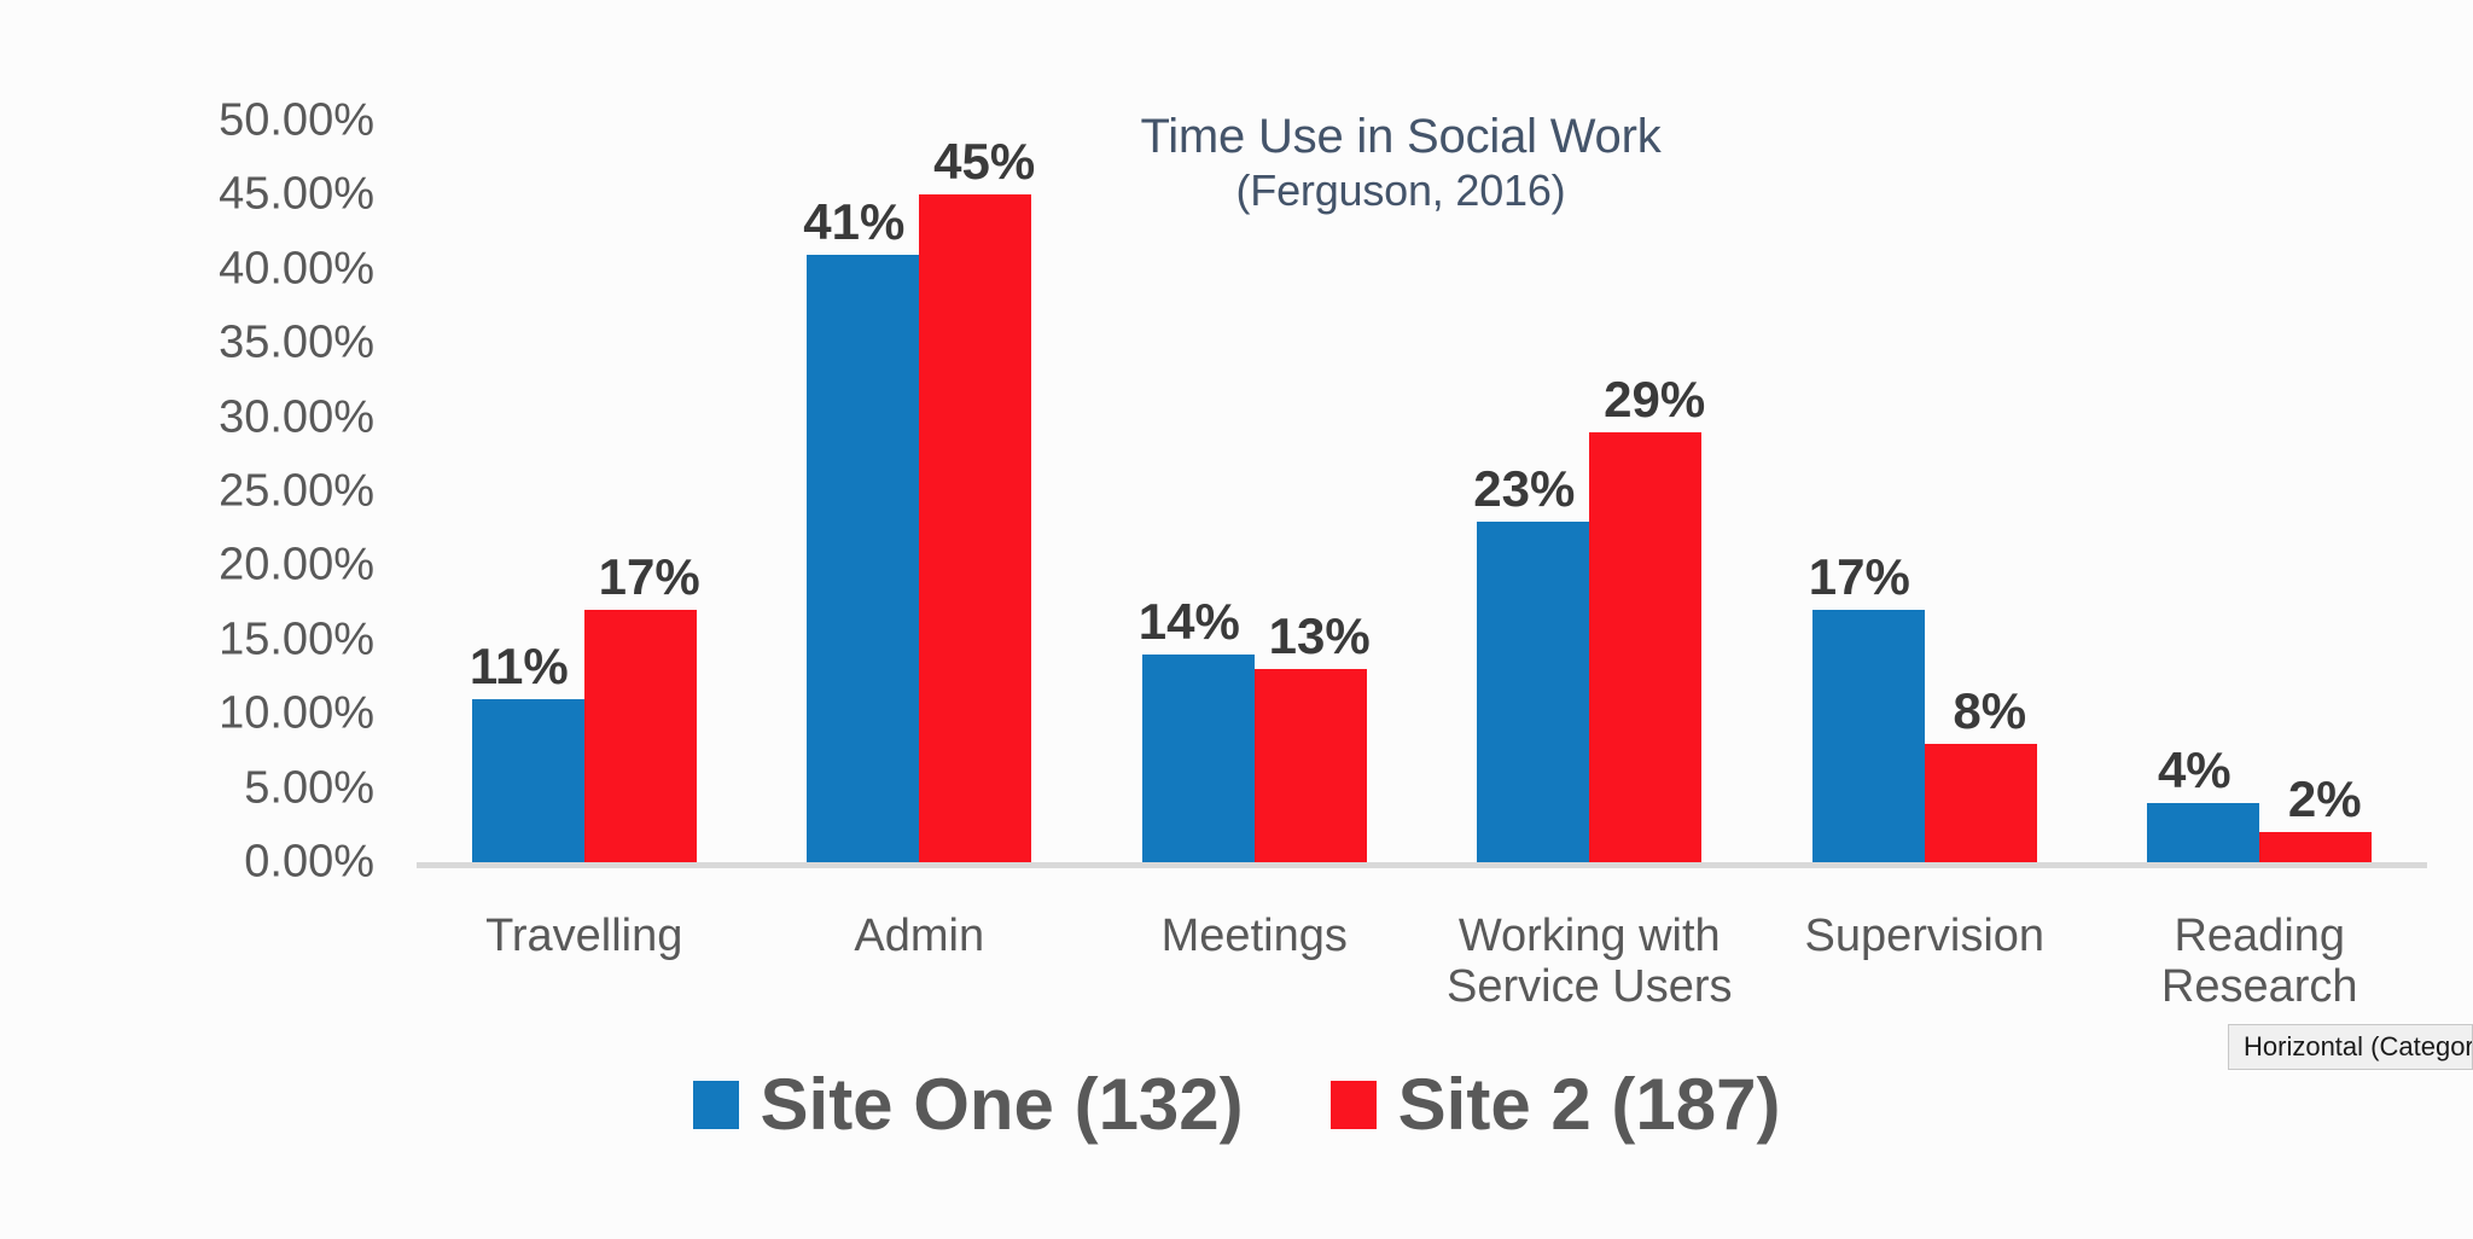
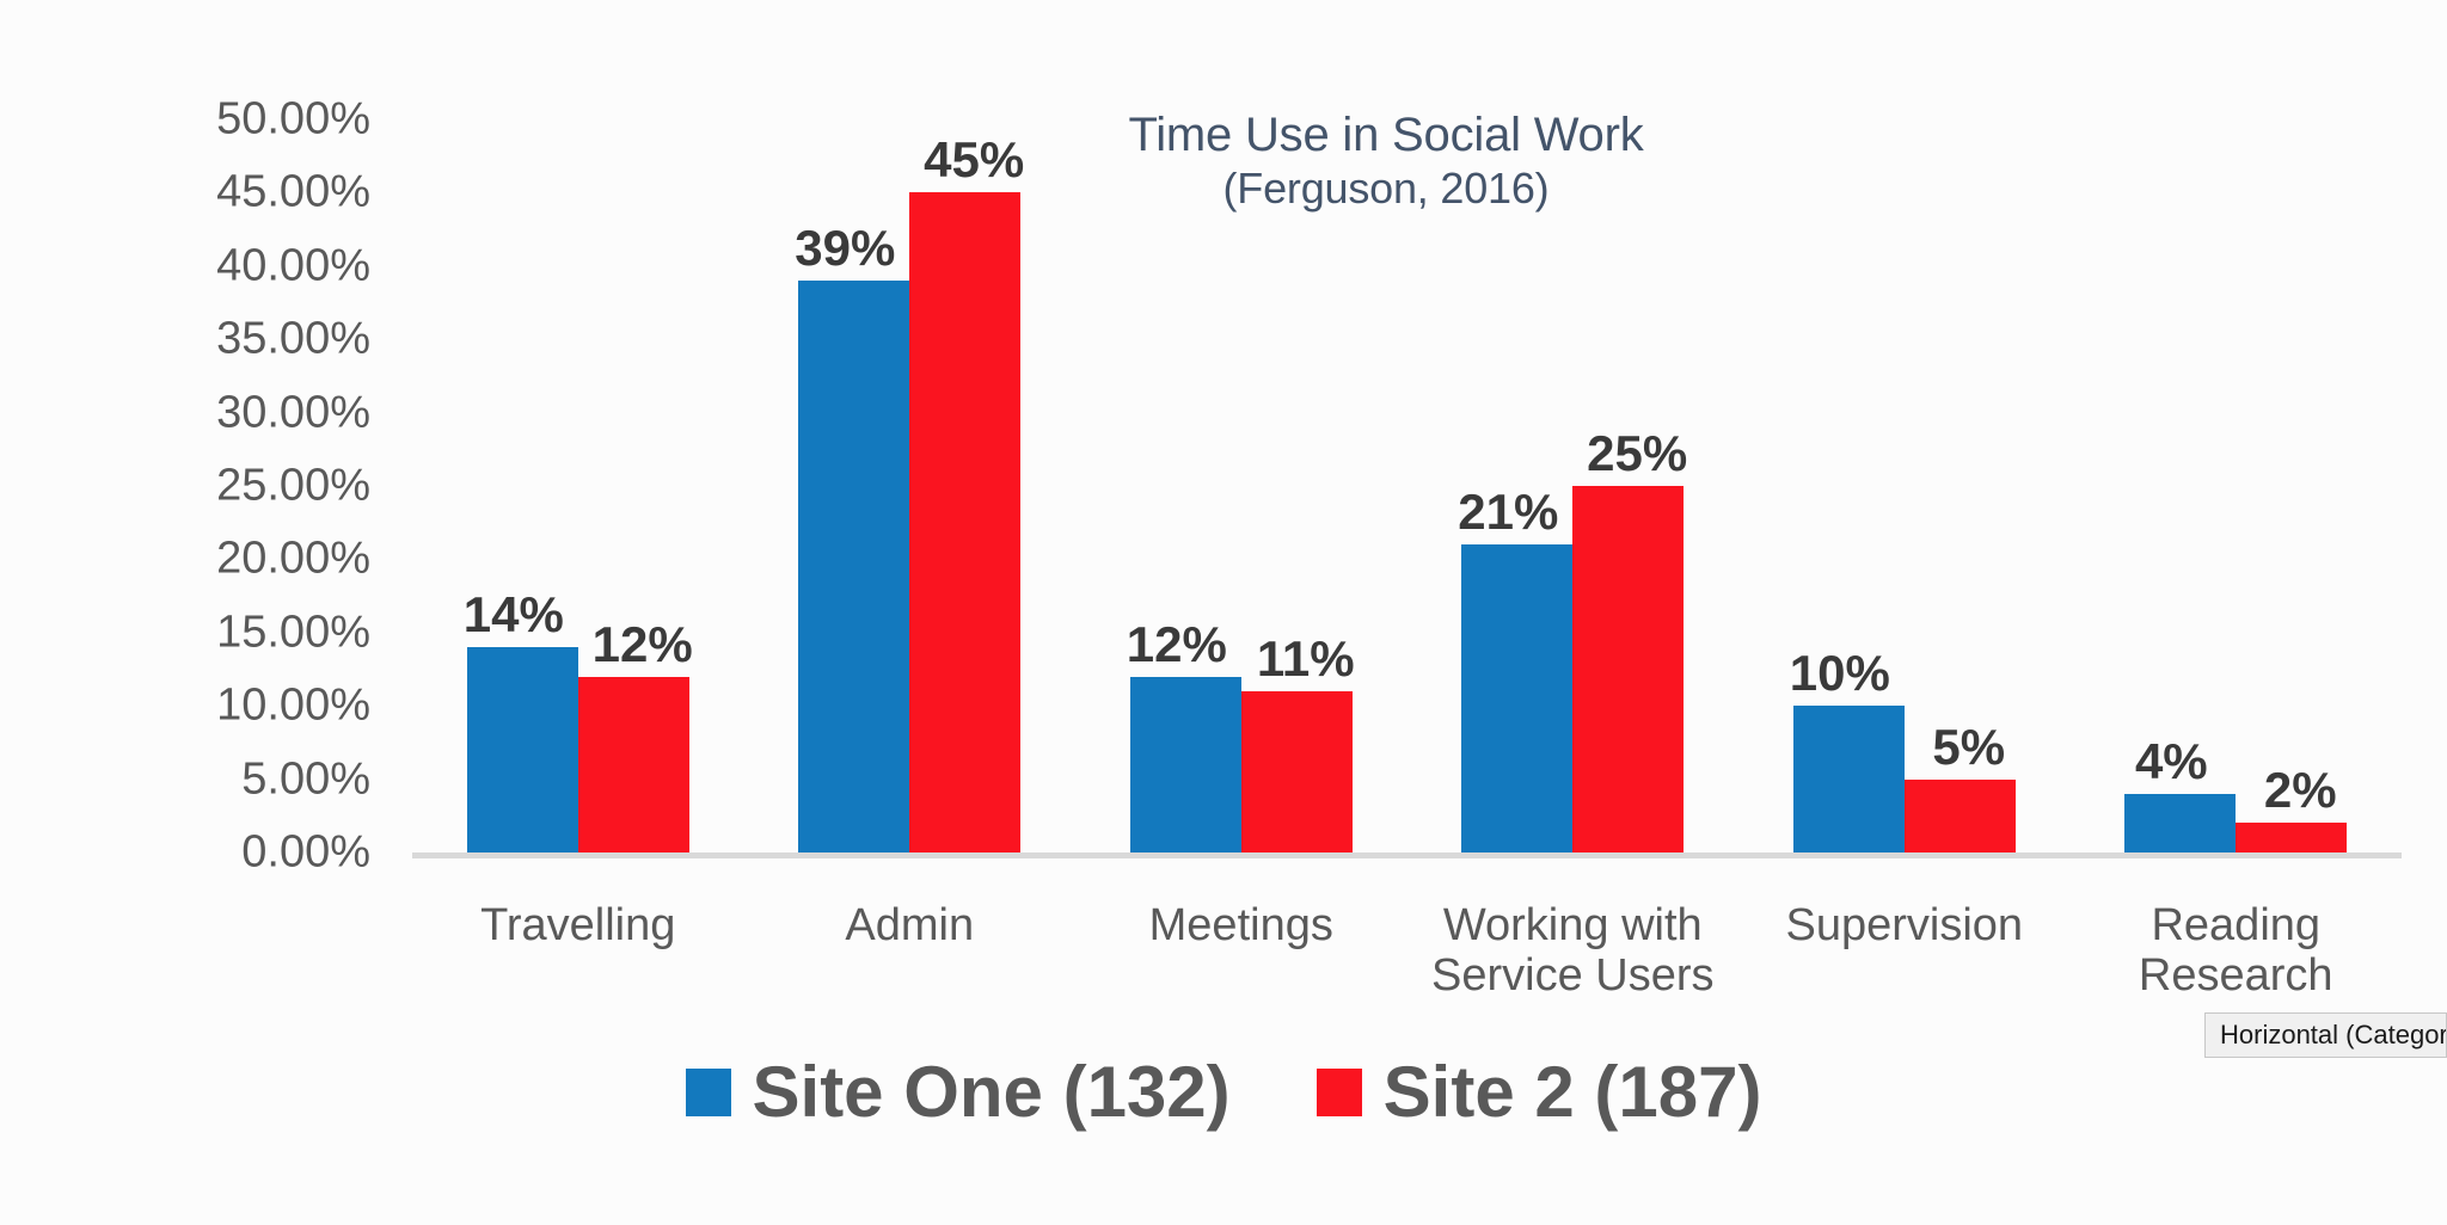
Site One (132)/Travelling: 11% -> 14%
Site 2 (187)/Travelling: 17% -> 12%
Site One (132)/Admin: 41% -> 39%
Site One (132)/Meetings: 14% -> 12%
Site 2 (187)/Meetings: 13% -> 11%
Site One (132)/Working with Service Users: 23% -> 21%
Site 2 (187)/Working with Service Users: 29% -> 25%
Site One (132)/Supervision: 17% -> 10%
Site 2 (187)/Supervision: 8% -> 5%
